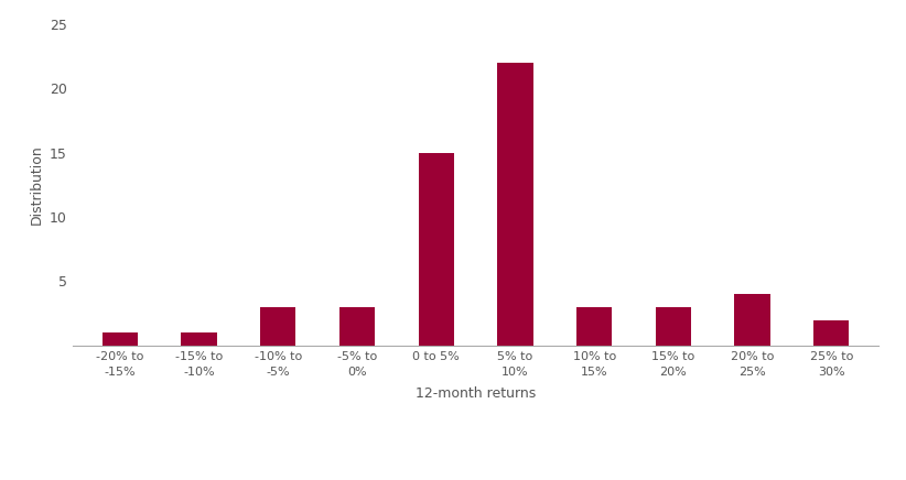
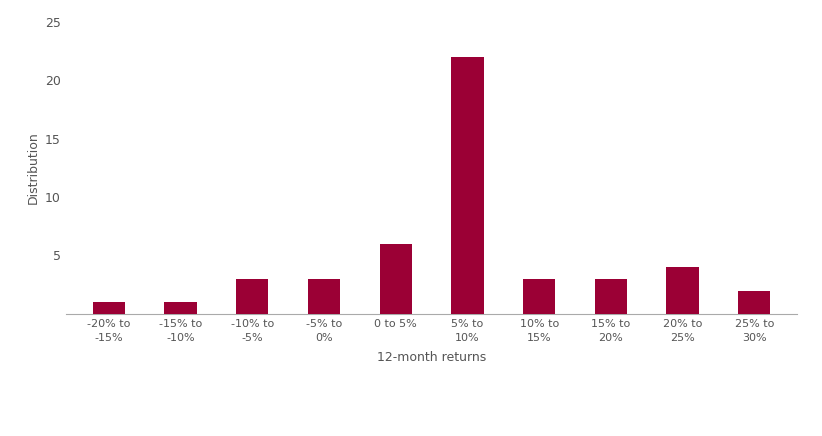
0 to 5%: 15 -> 6
